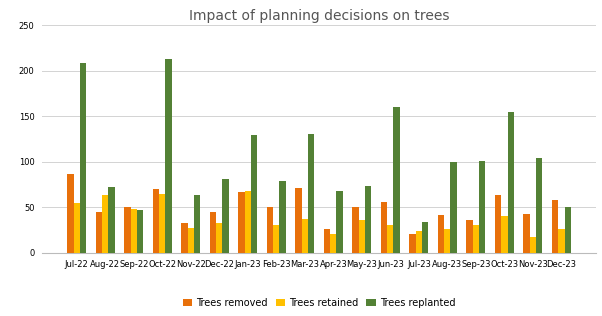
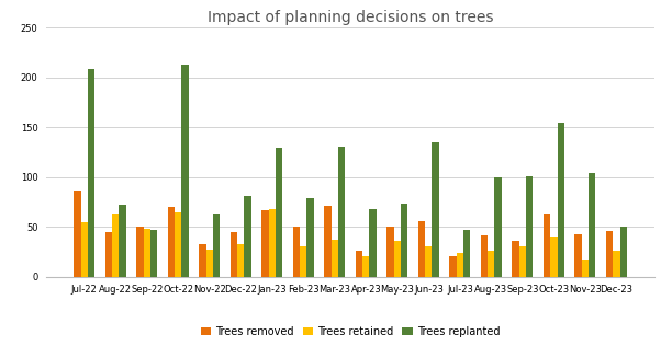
Trees replanted/Jun-23: 160 -> 135
Trees replanted/Jul-23: 34 -> 47
Trees removed/Dec-23: 58 -> 46
